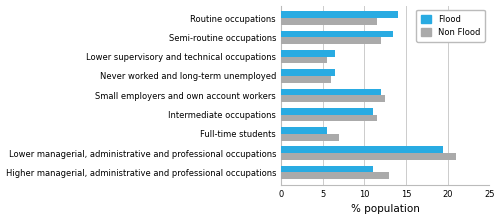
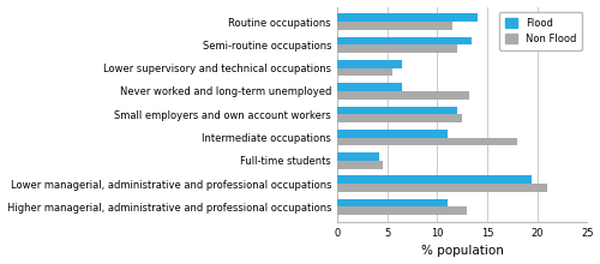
Non Flood/Never worked and long-term unemployed: 6.0 -> 13.2
Non Flood/Intermediate occupations: 11.5 -> 18.0
Flood/Full-time students: 5.5 -> 4.2
Non Flood/Full-time students: 7.0 -> 4.6
